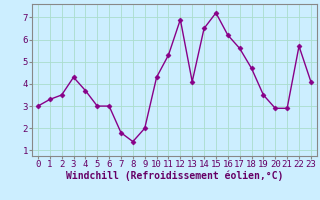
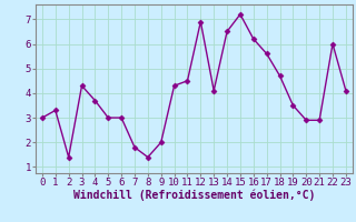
2: 3.5 -> 1.4
11: 5.3 -> 4.5
22: 5.7 -> 6.0
